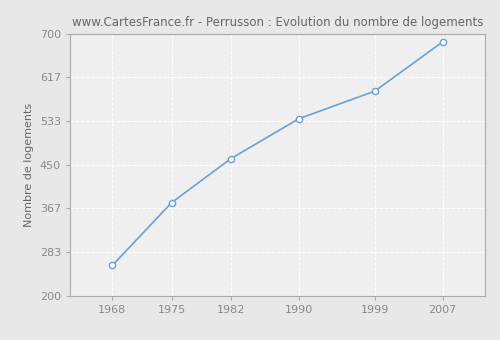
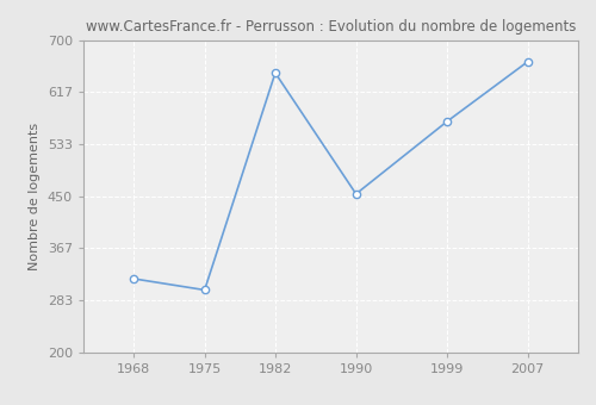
1968: 258 -> 318
1975: 378 -> 300
1982: 462 -> 648
1990: 538 -> 454
1999: 591 -> 570
2007: 685 -> 666
